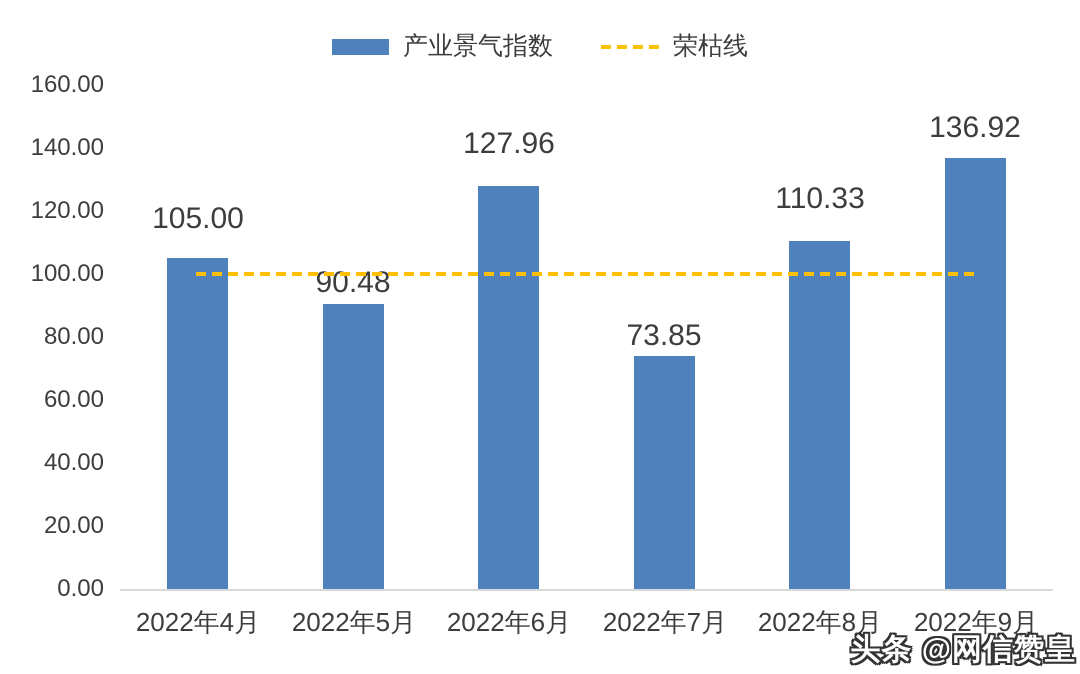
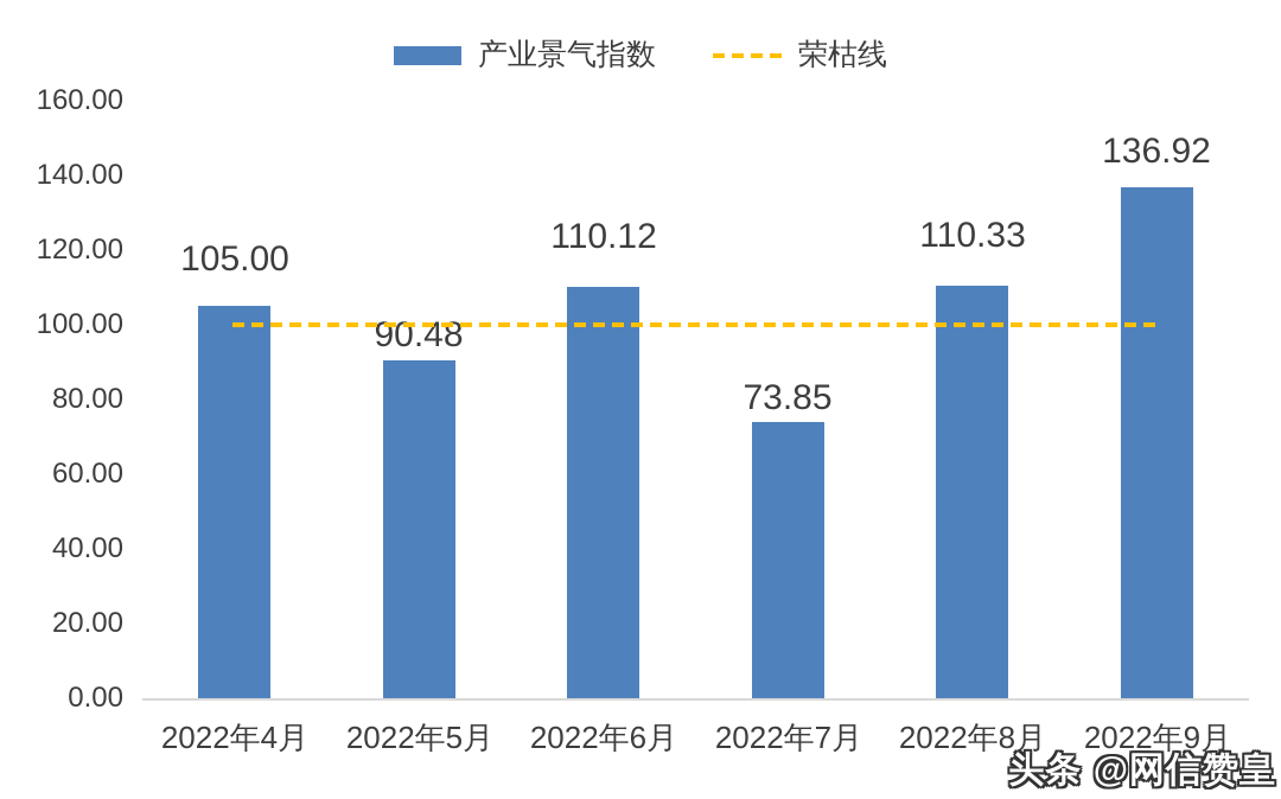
2022年6月: 127.96 -> 110.12
